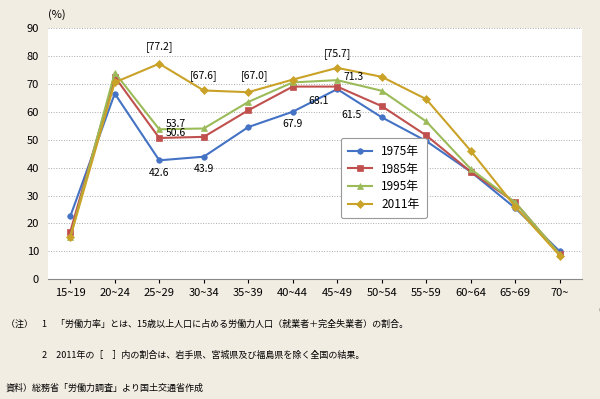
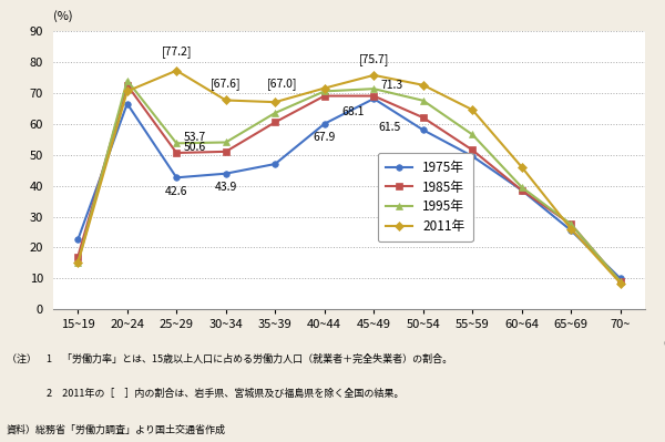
1975年/35~39: 54.5 -> 47.0
